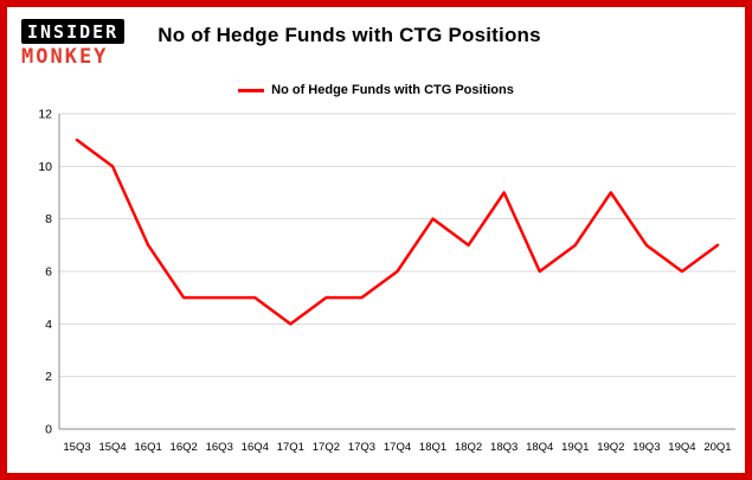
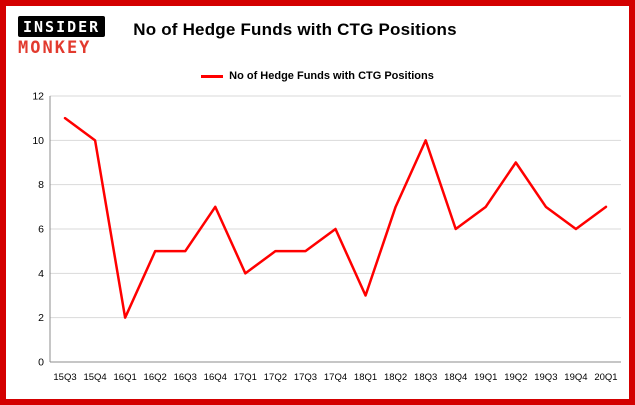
16Q1: 7 -> 2
16Q4: 5 -> 7
18Q1: 8 -> 3
18Q3: 9 -> 10
